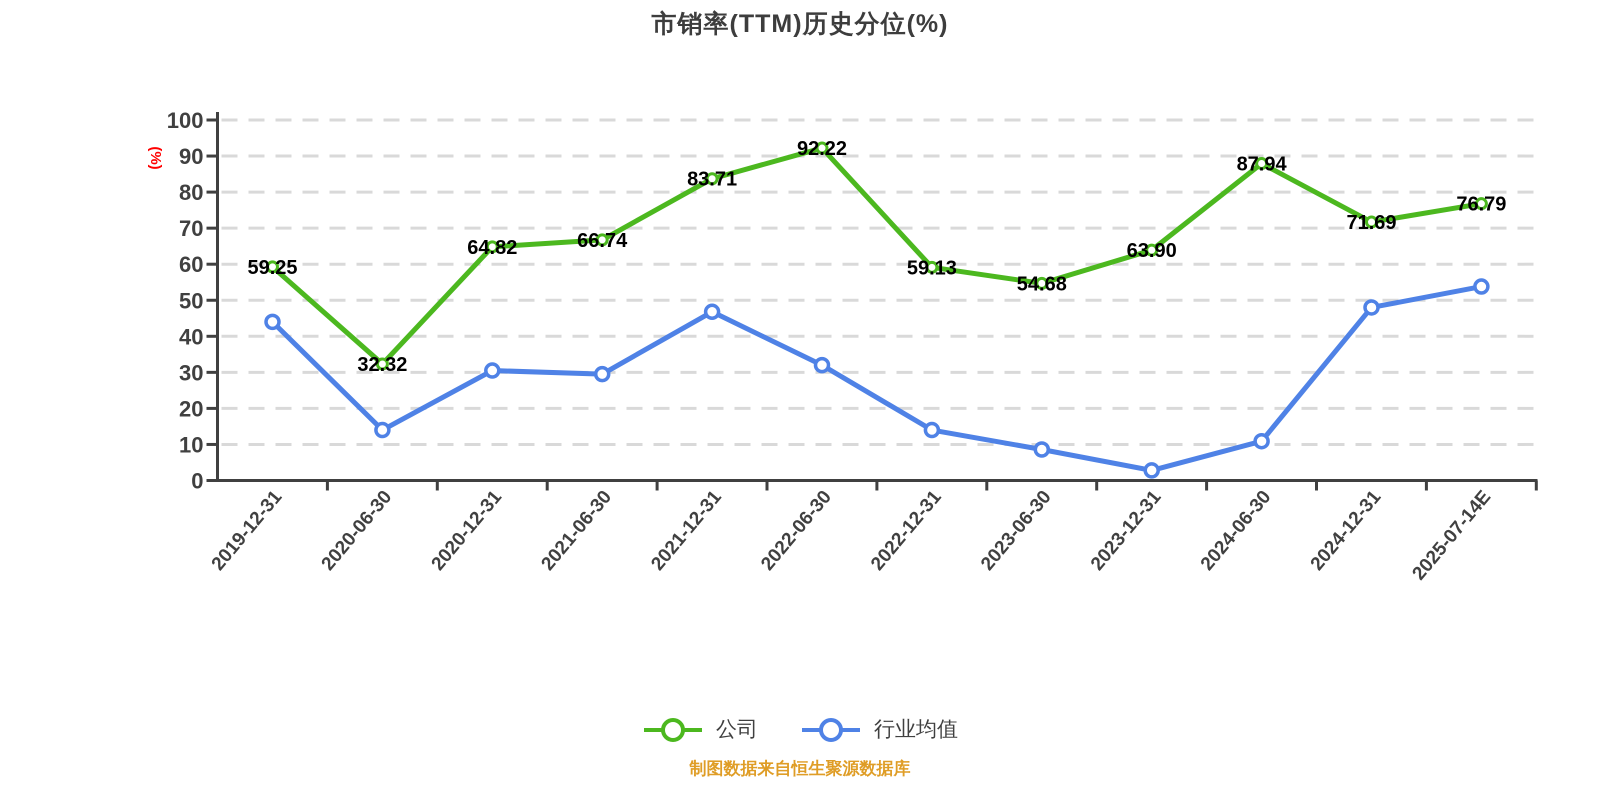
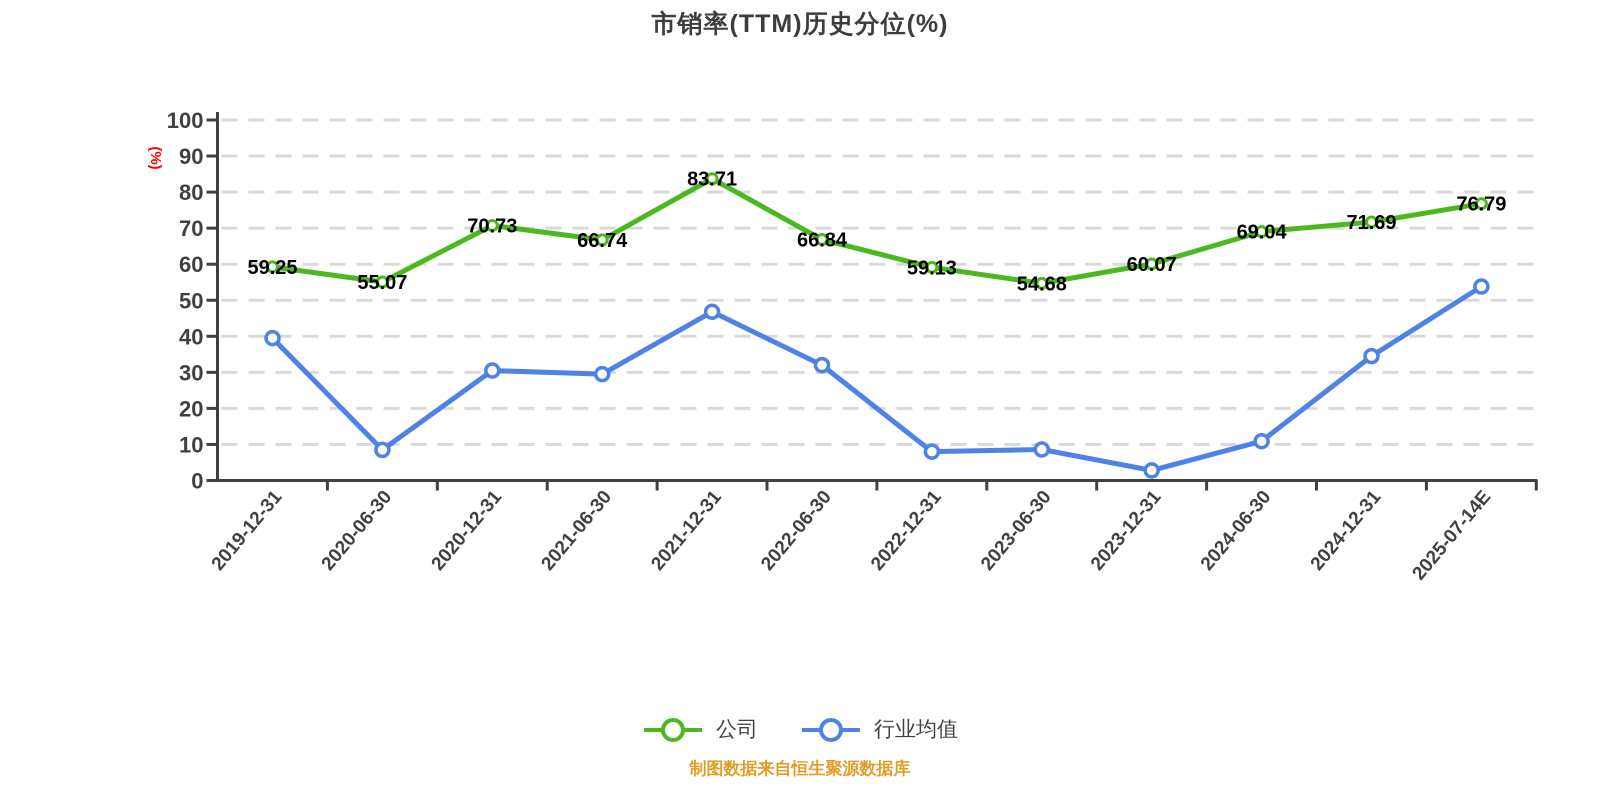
行业均值/2019-12-31: 44 -> 40
公司/2020-06-30: 32.32 -> 55.07
行业均值/2020-06-30: 14 -> 8
公司/2020-12-31: 64.82 -> 70.73
公司/2022-06-30: 92.22 -> 66.84
行业均值/2022-12-31: 14 -> 8
公司/2023-12-31: 63.90 -> 60.07
公司/2024-06-30: 87.94 -> 69.04
行业均值/2024-12-31: 48 -> 34
